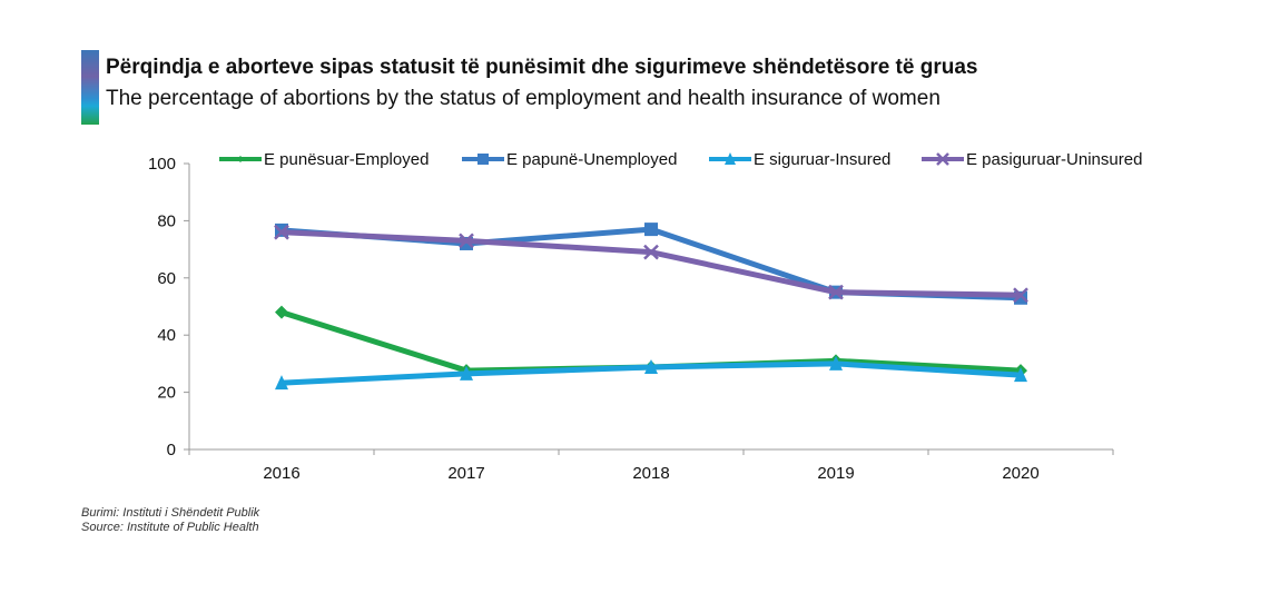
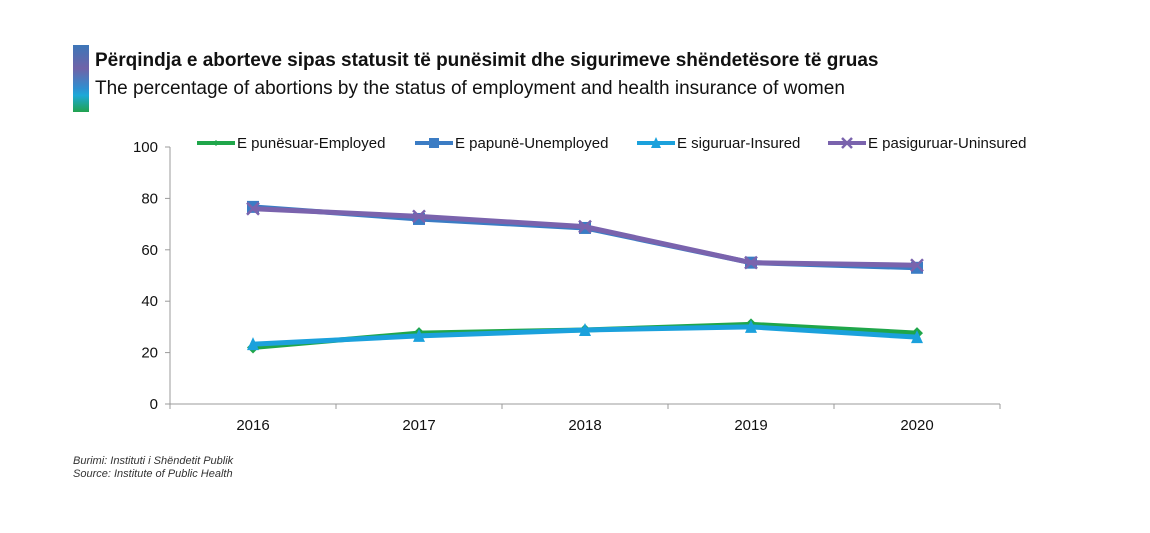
E punësuar-Employed/2016: 48 -> 22
E papunë-Unemployed/2018: 77 -> 68
